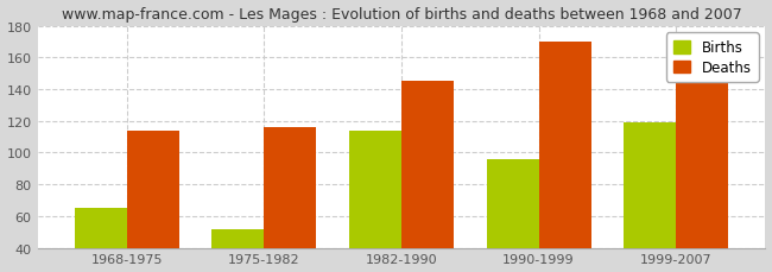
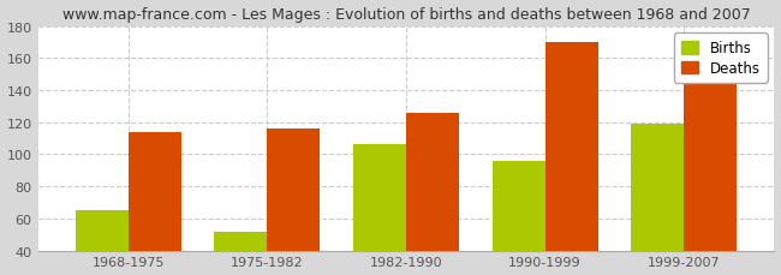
Births/1982-1990: 114 -> 106
Deaths/1982-1990: 145 -> 126
